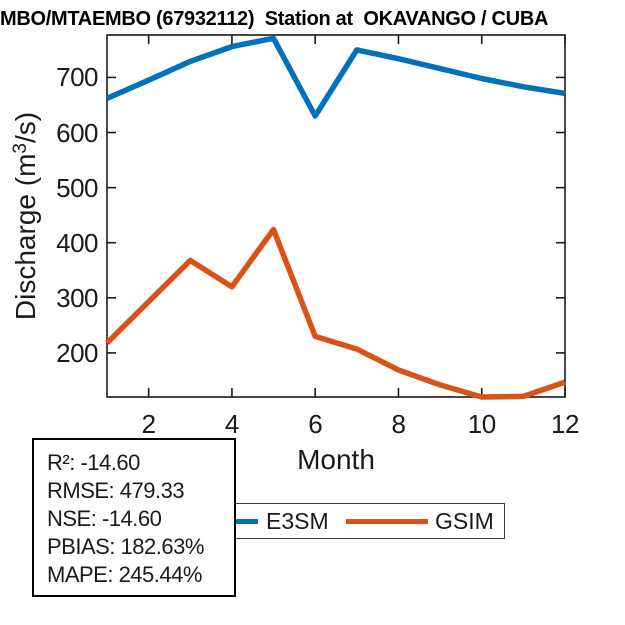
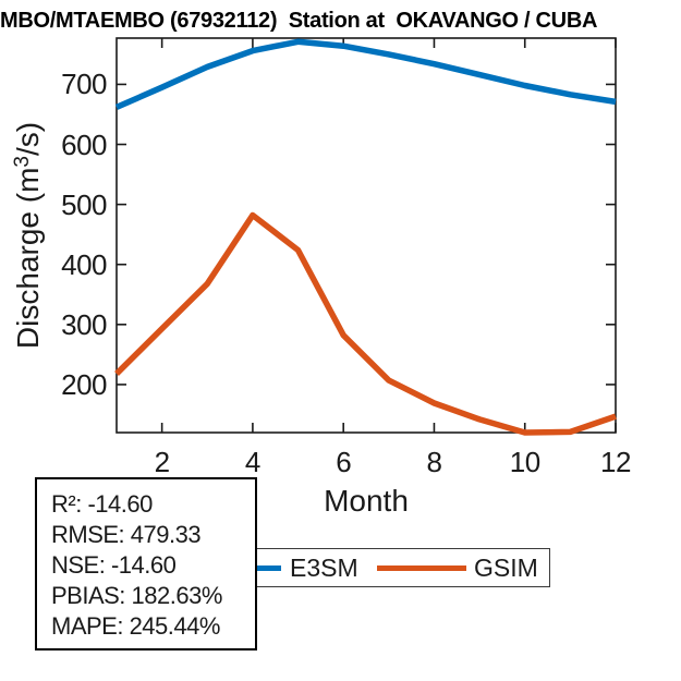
GSIM/4: 320 -> 480
E3SM/6: 630 -> 760
GSIM/6: 230 -> 280
